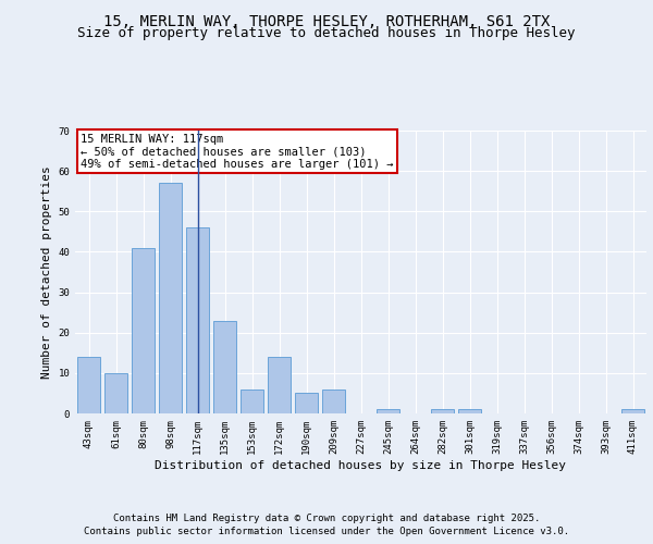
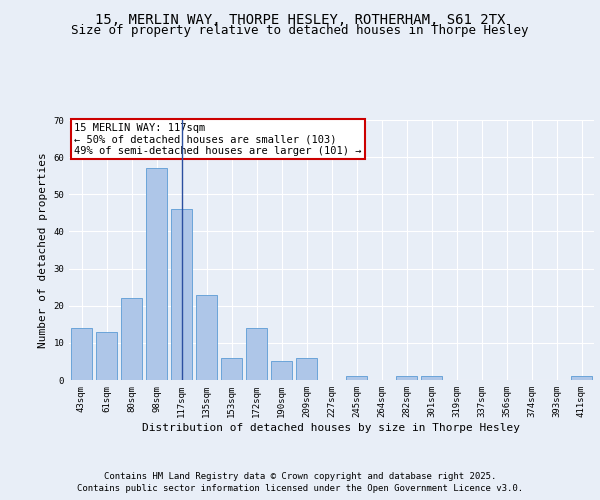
61sqm: 10 -> 13
80sqm: 41 -> 22
